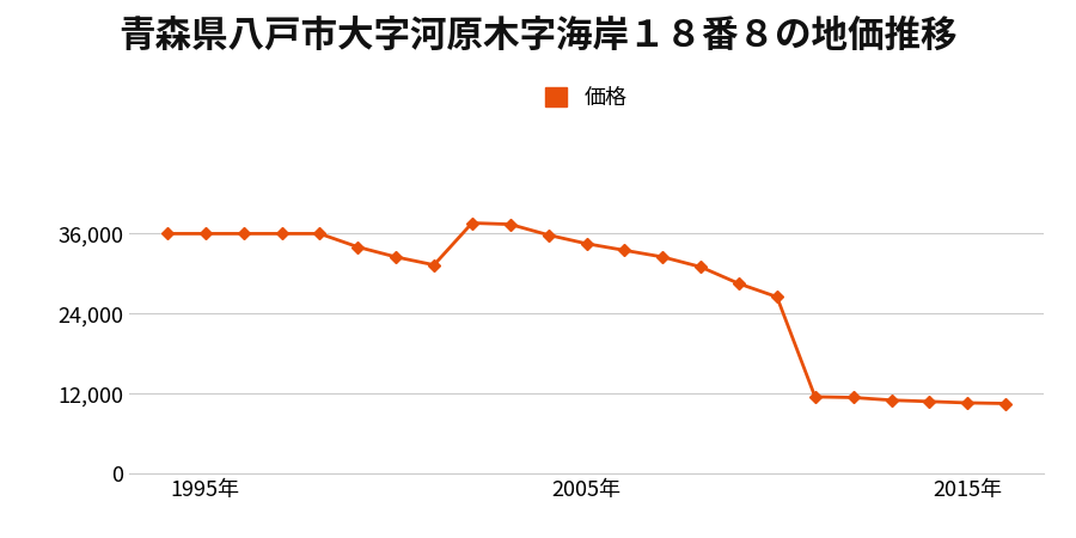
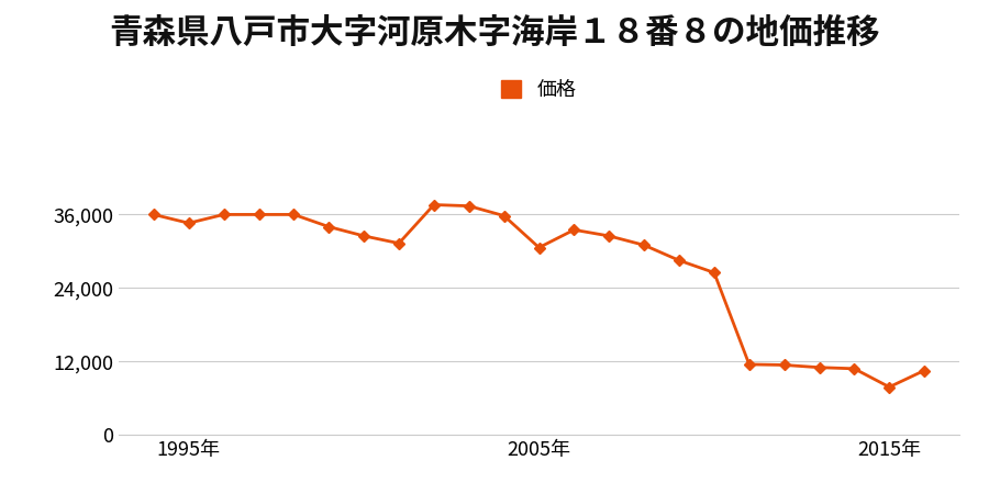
1995年: 36,000 -> 34,600
2005年: 34,500 -> 30,600
2015年: 10,600 -> 7,800
